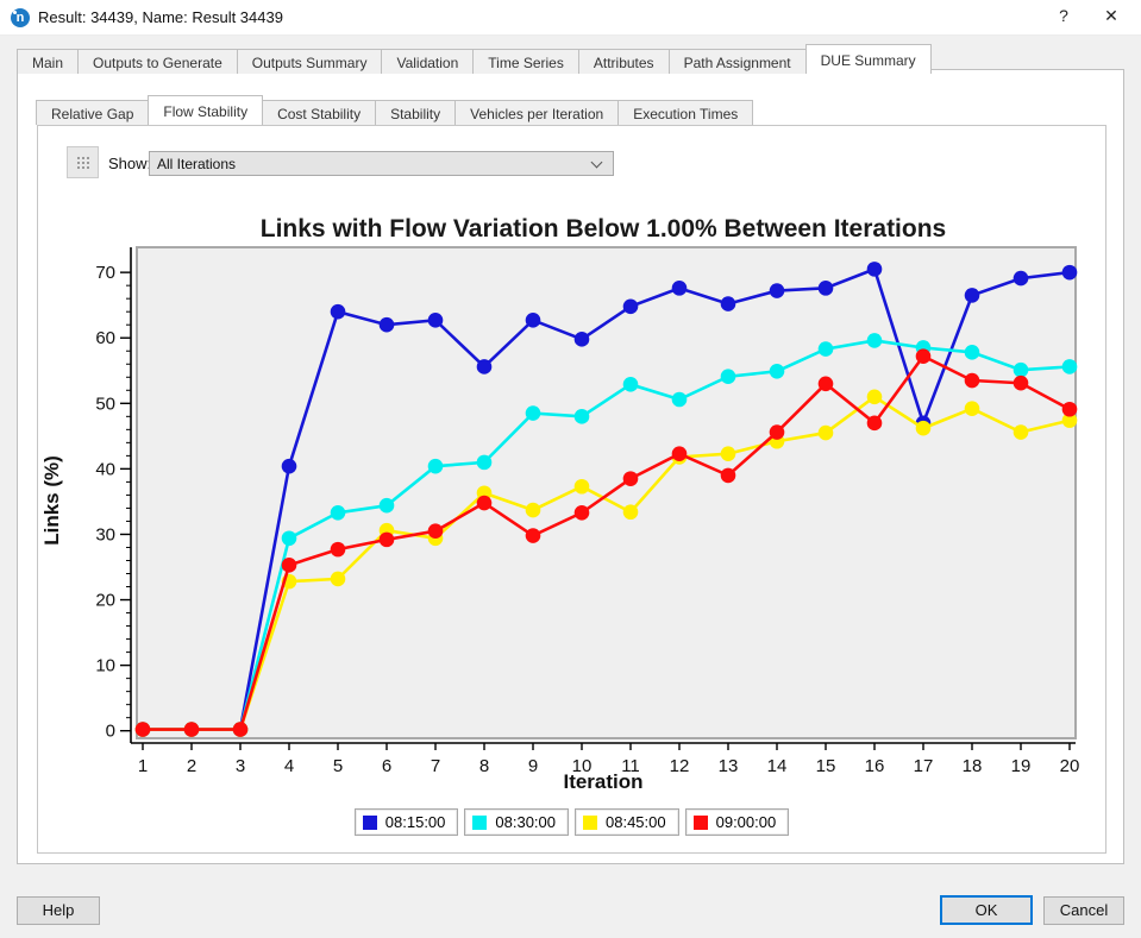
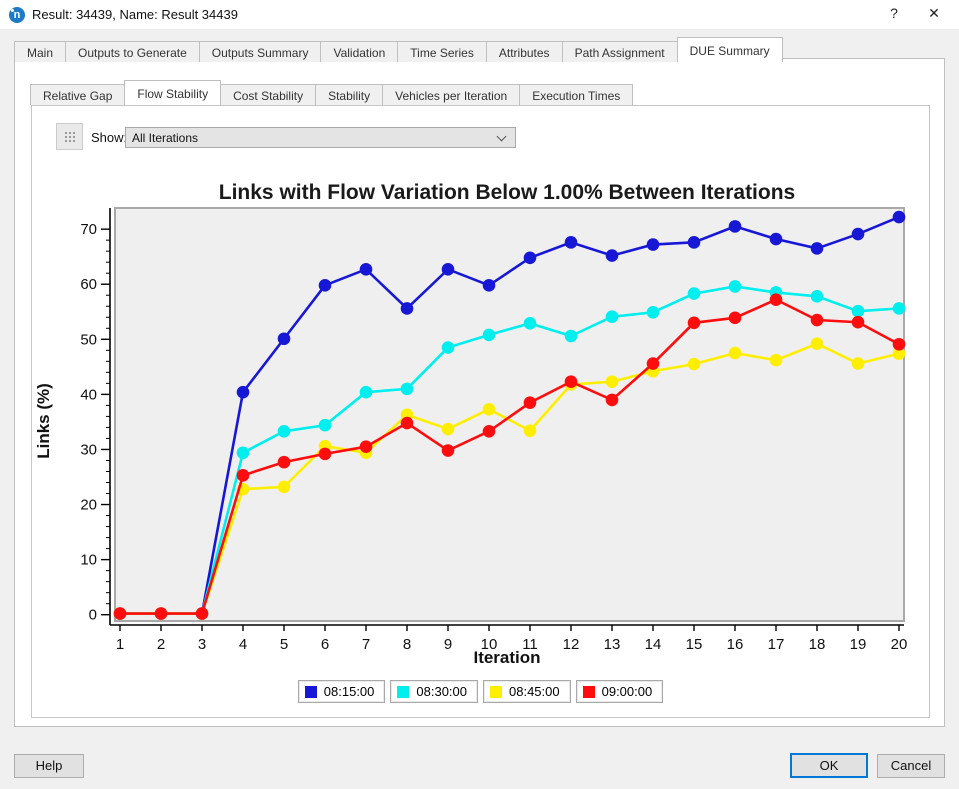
08:15:00/5: 64 -> 50
08:15:00/6: 62 -> 60
08:30:00/10: 48 -> 51
08:45:00/16: 51 -> 48
09:00:00/16: 47 -> 54
08:15:00/17: 47 -> 68
08:15:00/20: 70 -> 72
